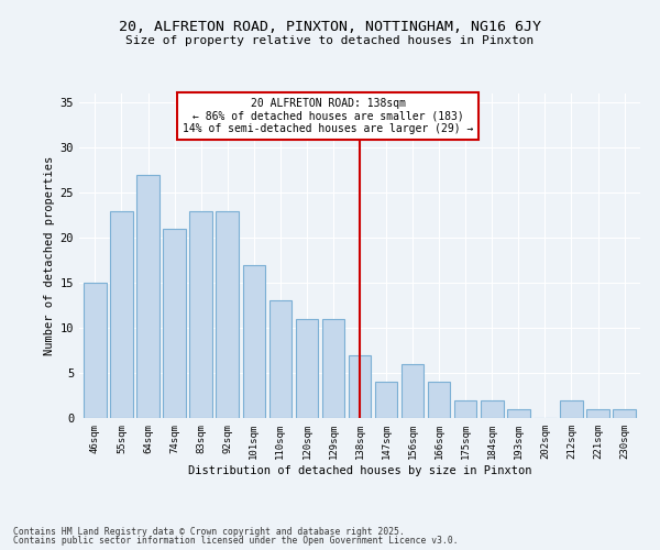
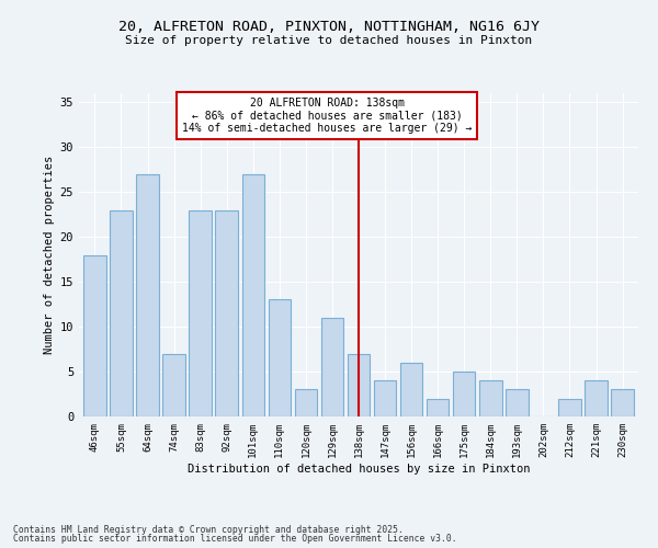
46sqm: 15 -> 18
74sqm: 21 -> 7
101sqm: 17 -> 27
120sqm: 11 -> 3
166sqm: 4 -> 2
175sqm: 2 -> 5
184sqm: 2 -> 4
193sqm: 1 -> 3
221sqm: 1 -> 4
230sqm: 1 -> 3
